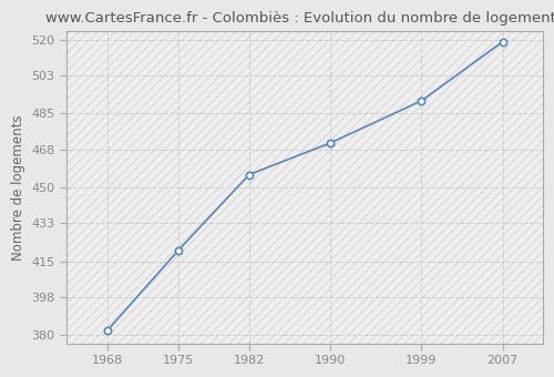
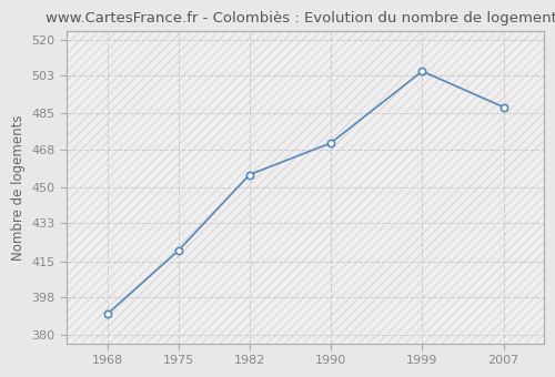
1968: 382 -> 390
1999: 491 -> 505
2007: 519 -> 488
